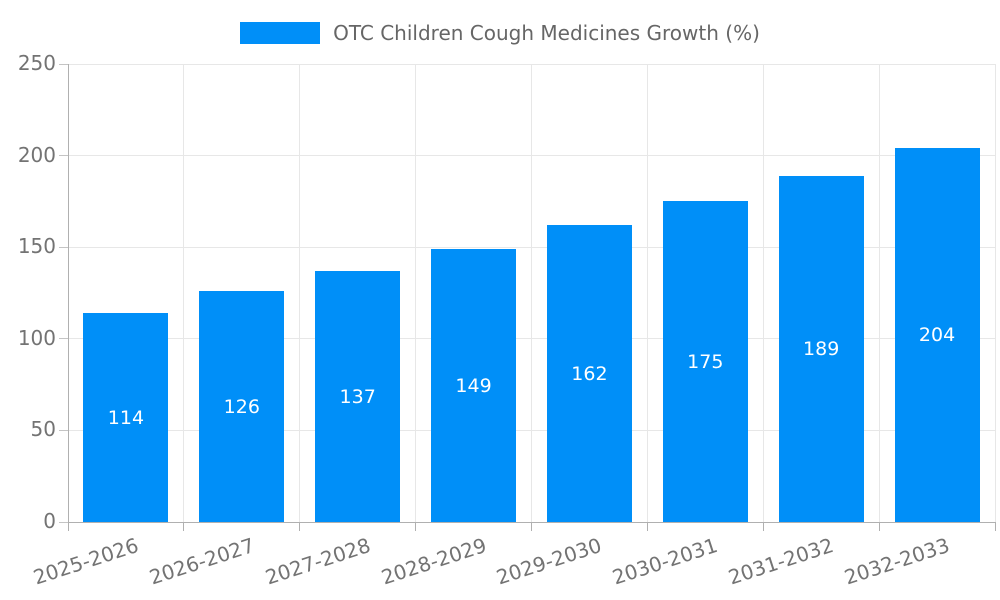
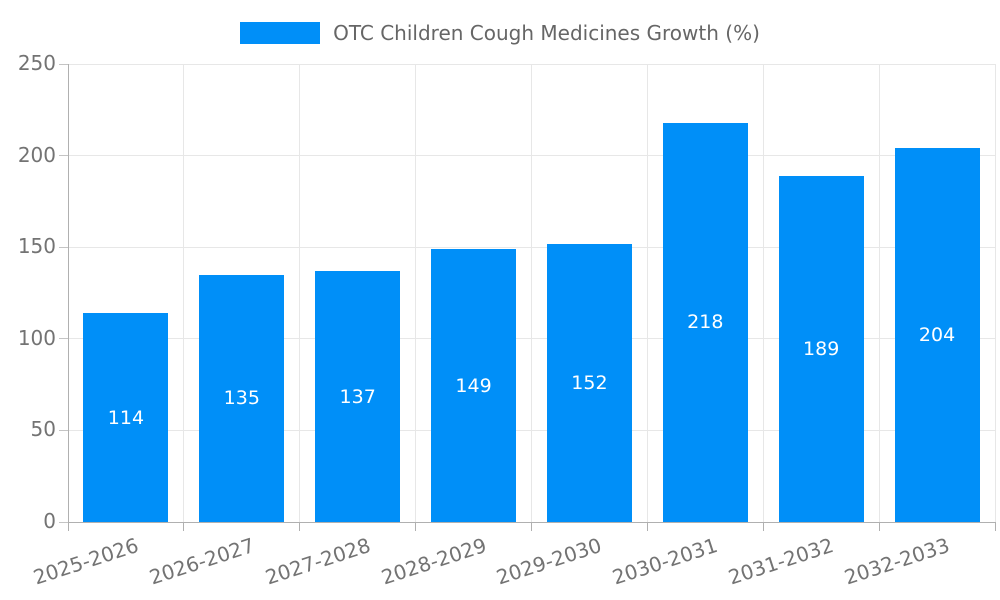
2026-2027: 126 -> 135
2029-2030: 162 -> 152
2030-2031: 175 -> 218
